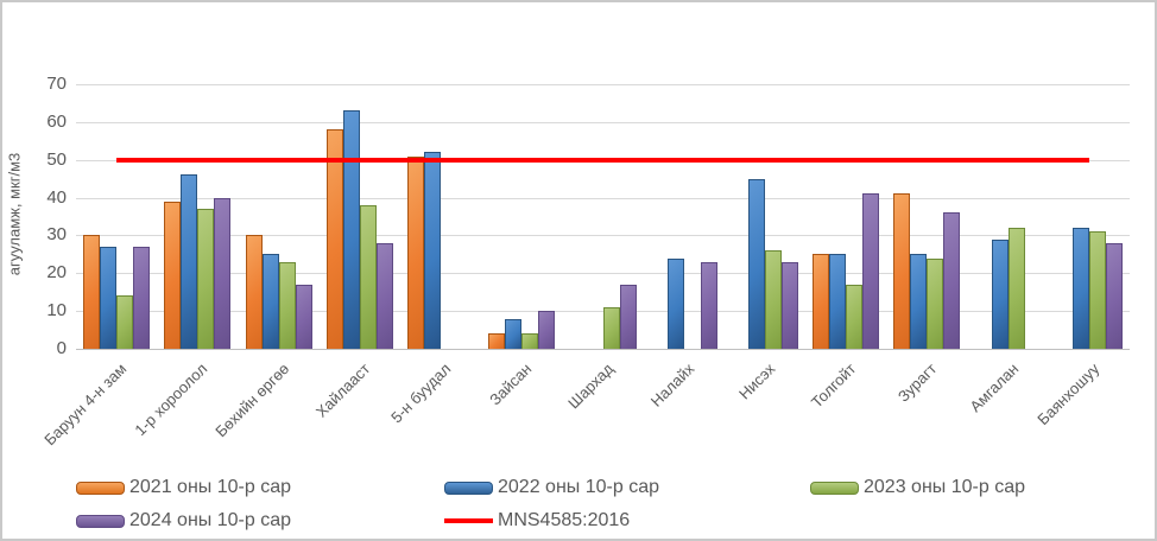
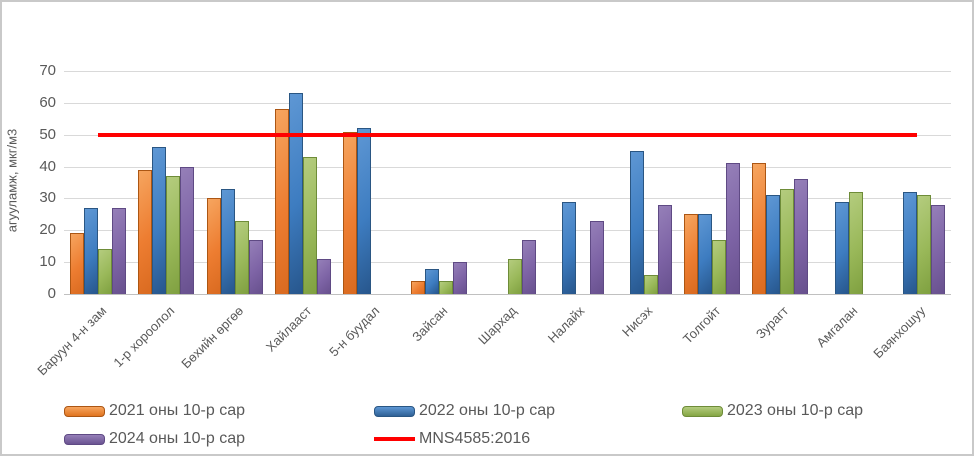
2021 оны 10-р сар/Баруун 4-н зам: 30 -> 19
2022 оны 10-р сар/Бөхийн өргөө: 25 -> 33
2023 оны 10-р сар/Хайлааст: 38 -> 43
2024 оны 10-р сар/Хайлааст: 28 -> 11
2022 оны 10-р сар/Налайх: 24 -> 29
2023 оны 10-р сар/Нисэх: 26 -> 6
2024 оны 10-р сар/Нисэх: 23 -> 28
2022 оны 10-р сар/Зурагт: 25 -> 31
2023 оны 10-р сар/Зурагт: 24 -> 33
